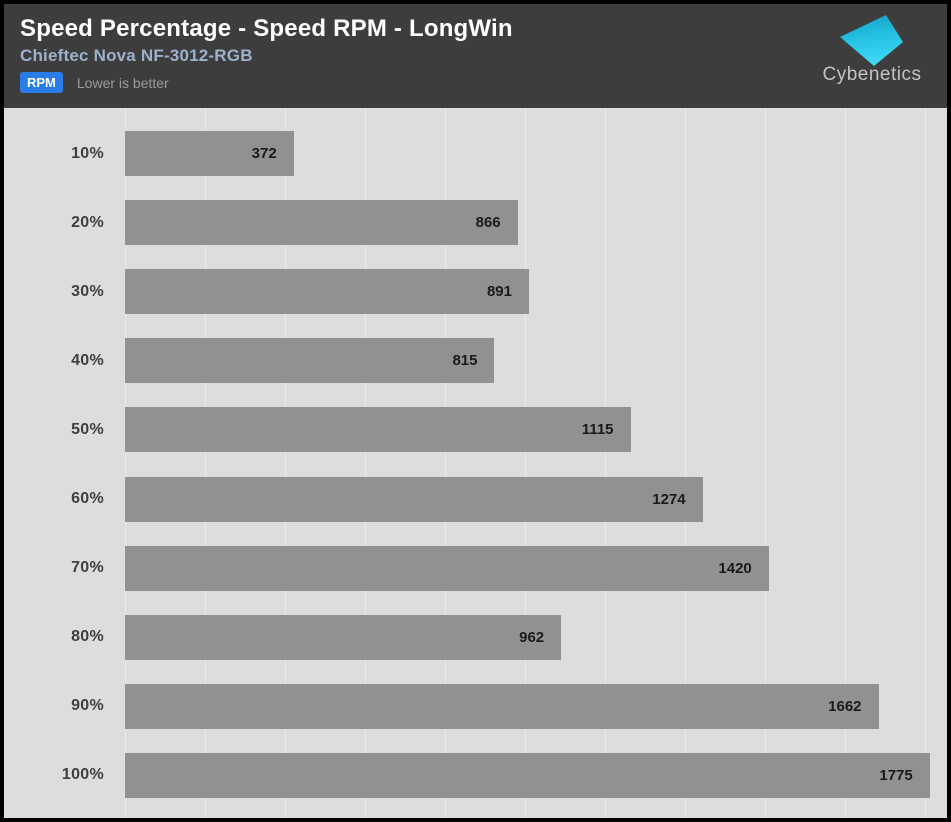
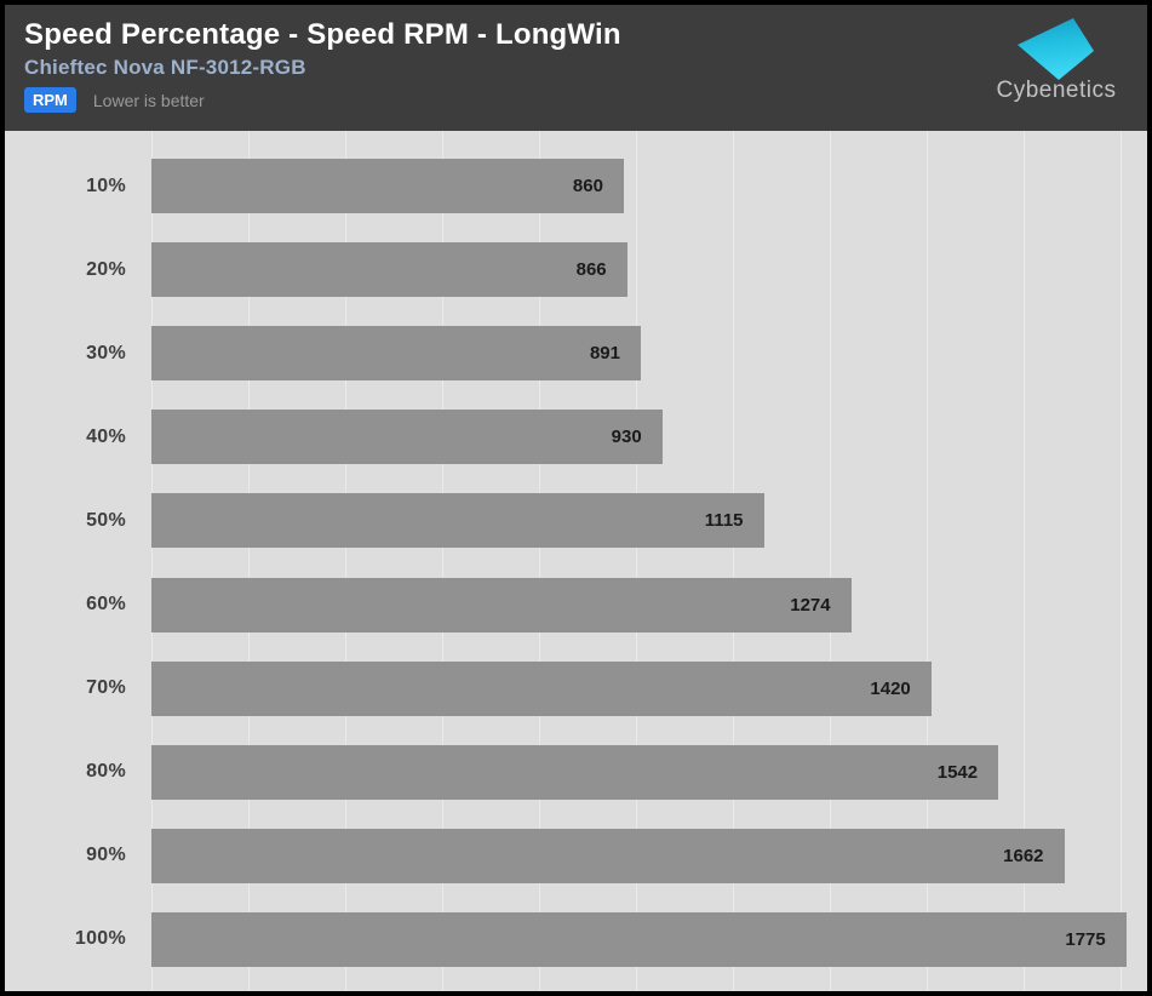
10%: 372 -> 860
40%: 815 -> 930
80%: 962 -> 1542
